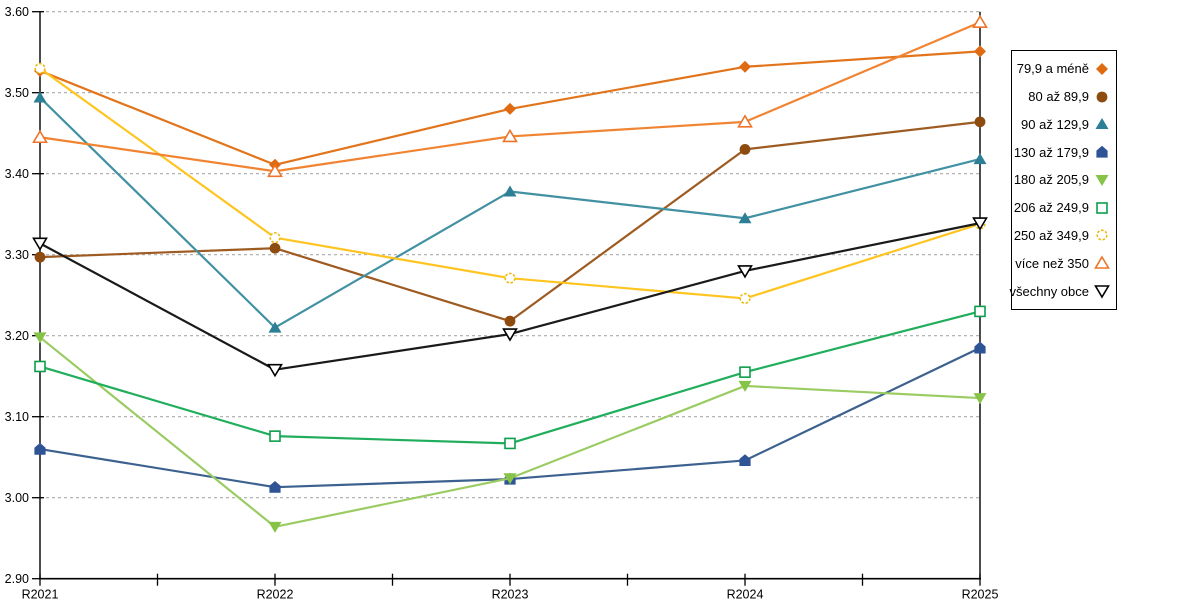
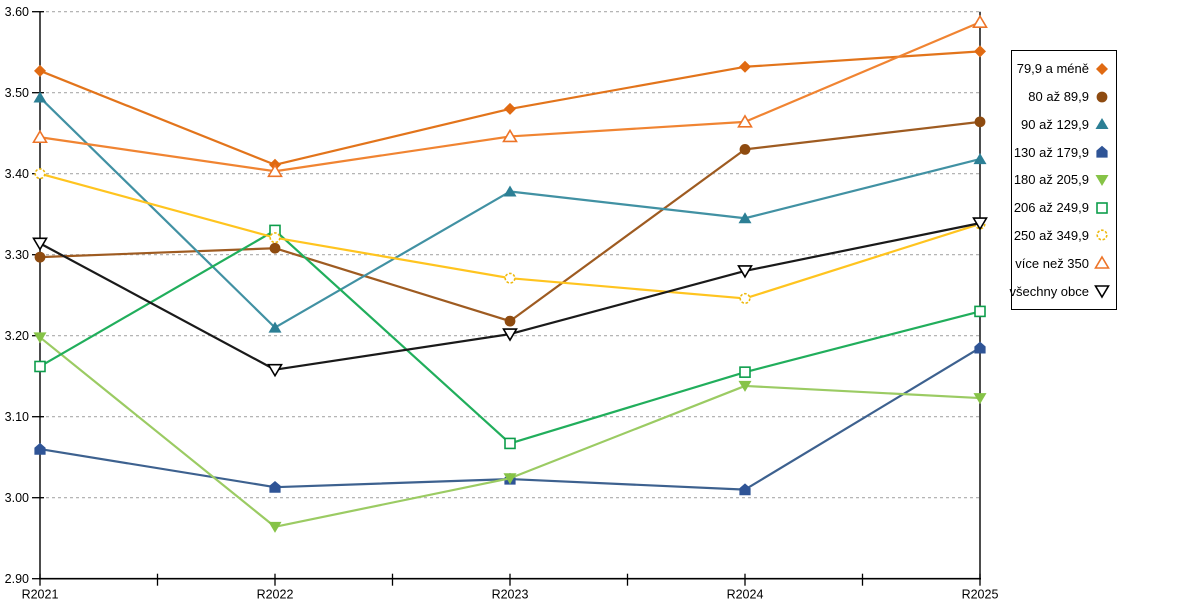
250 až 349,9/R2021: 3.53 -> 3.40
206 až 249,9/R2022: 3.08 -> 3.33
130 až 179,9/R2024: 3.05 -> 3.01
